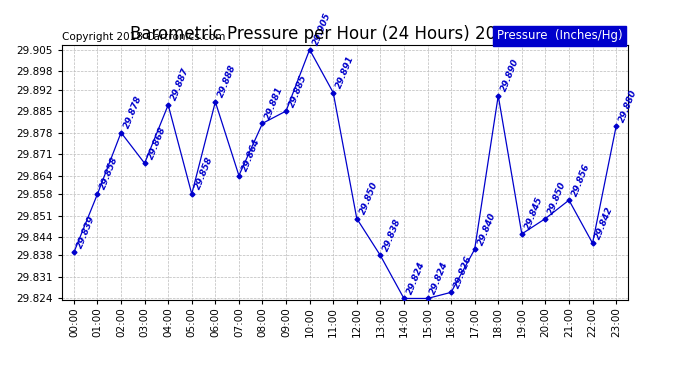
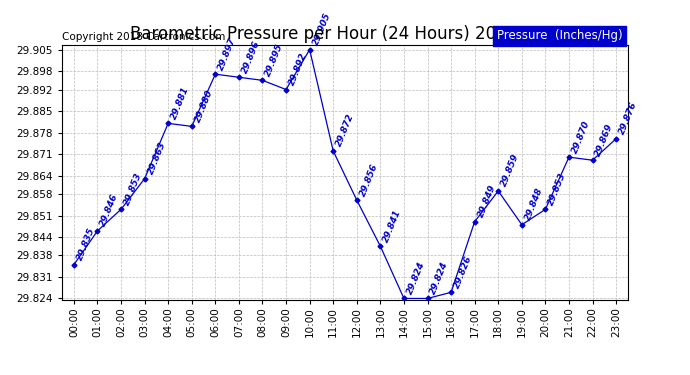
00:00: 29.839 -> 29.835
01:00: 29.858 -> 29.846
02:00: 29.878 -> 29.853
03:00: 29.868 -> 29.863
04:00: 29.887 -> 29.881
05:00: 29.858 -> 29.880
06:00: 29.888 -> 29.897
07:00: 29.864 -> 29.896
08:00: 29.881 -> 29.895
09:00: 29.885 -> 29.892
11:00: 29.891 -> 29.872
12:00: 29.850 -> 29.856
13:00: 29.838 -> 29.841
17:00: 29.840 -> 29.849
18:00: 29.890 -> 29.859
19:00: 29.845 -> 29.848
20:00: 29.850 -> 29.853
21:00: 29.856 -> 29.870
22:00: 29.842 -> 29.869
23:00: 29.880 -> 29.876
